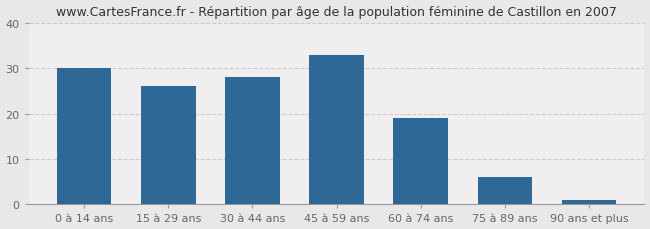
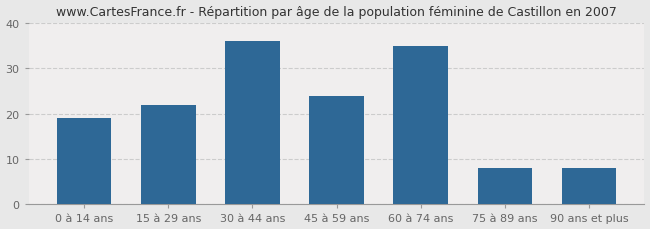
0 à 14 ans: 30 -> 19
15 à 29 ans: 26 -> 22
30 à 44 ans: 28 -> 36
45 à 59 ans: 33 -> 24
60 à 74 ans: 19 -> 35
75 à 89 ans: 6 -> 8
90 ans et plus: 1 -> 8
